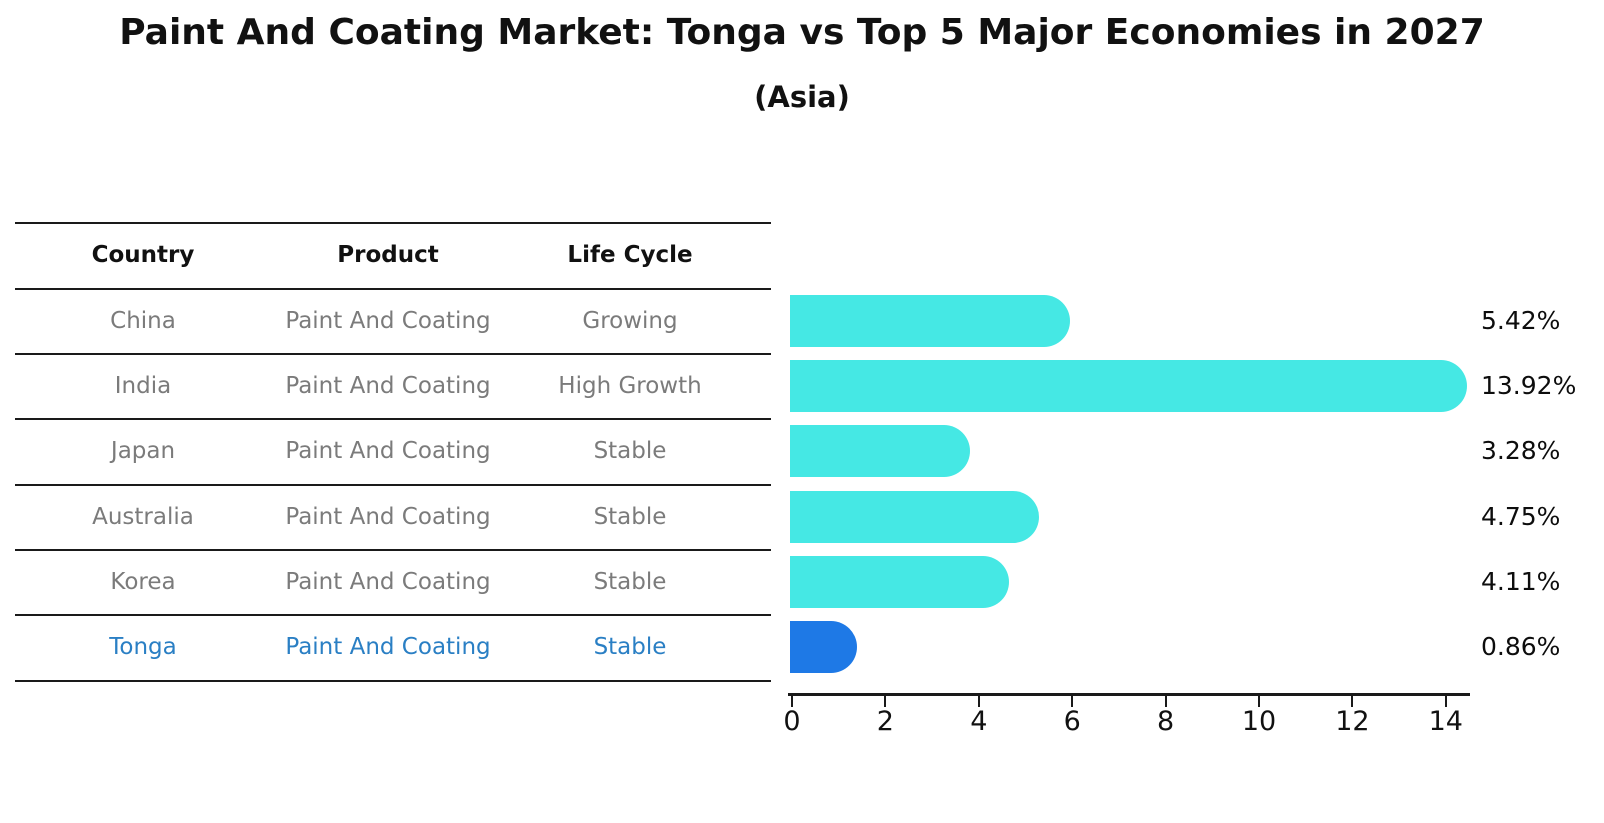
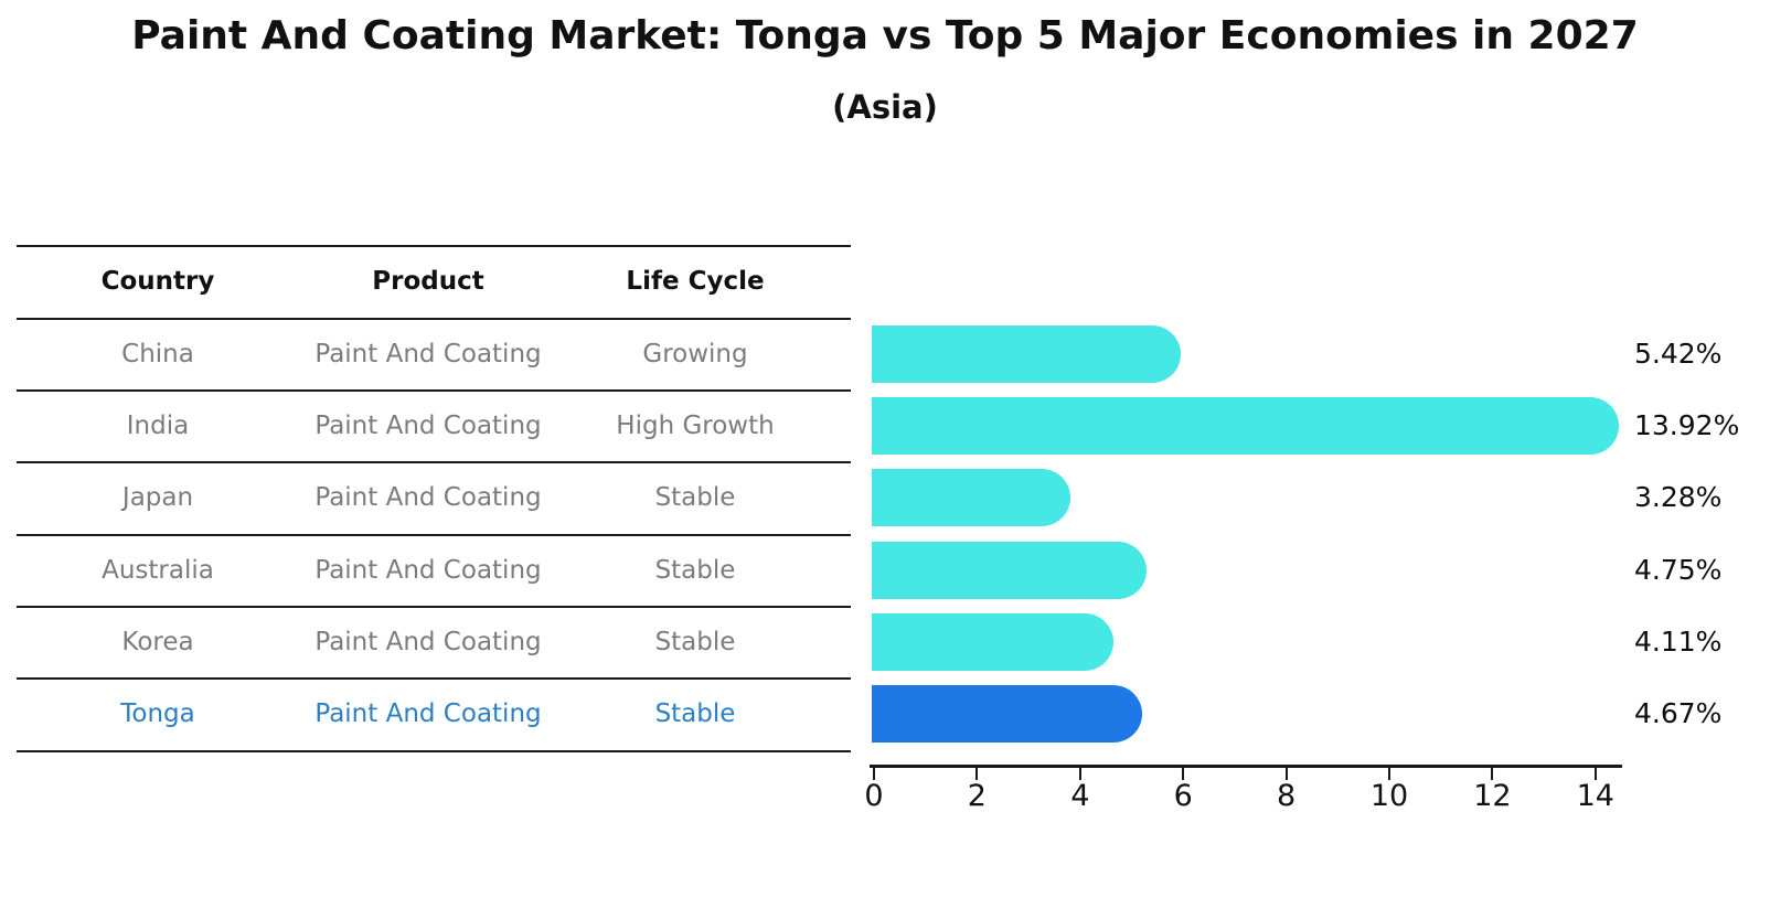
Tonga: 0.86% -> 4.67%
